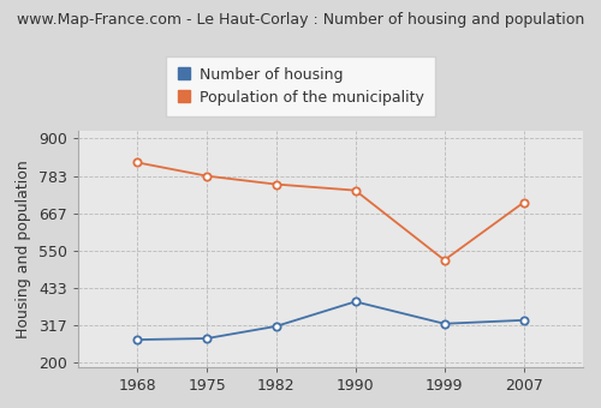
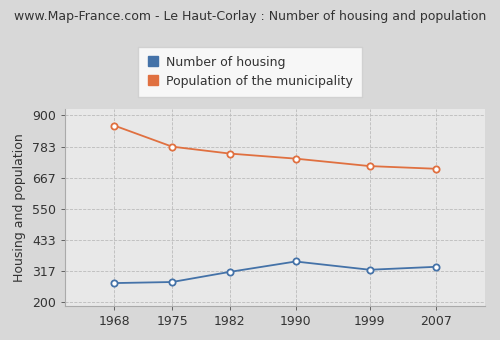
Population of the municipality/1968: 825 -> 862
Number of housing/1990: 390 -> 352
Population of the municipality/1999: 520 -> 710
